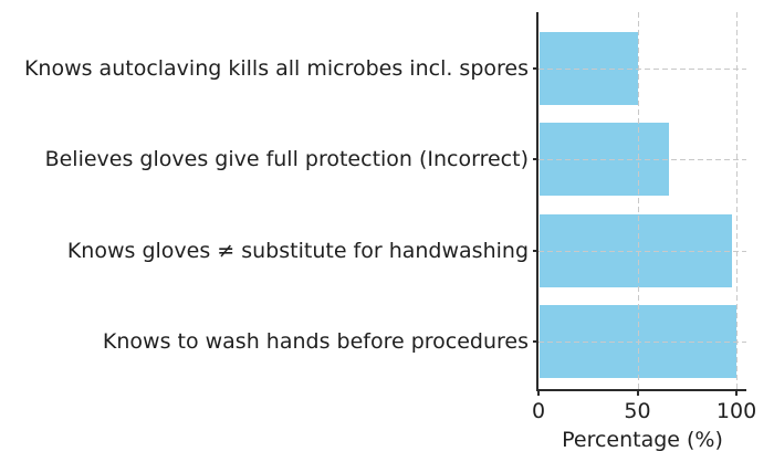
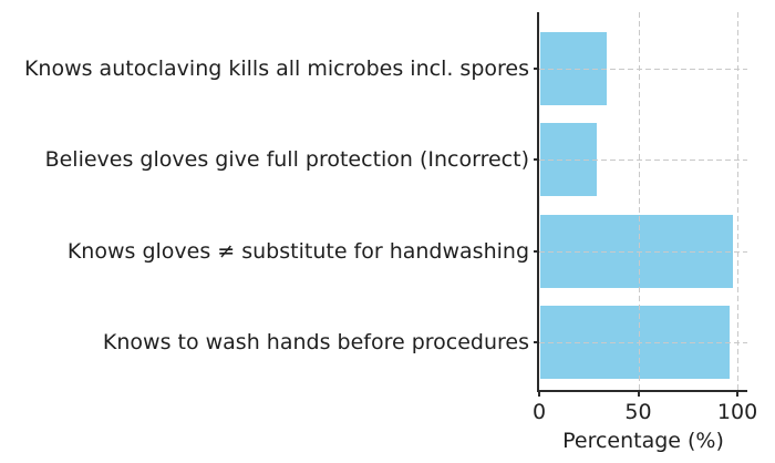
Knows autoclaving kills all microbes incl. spores: 50 -> 34
Believes gloves give full protection (Incorrect): 66 -> 29
Knows to wash hands before procedures: 100 -> 96
